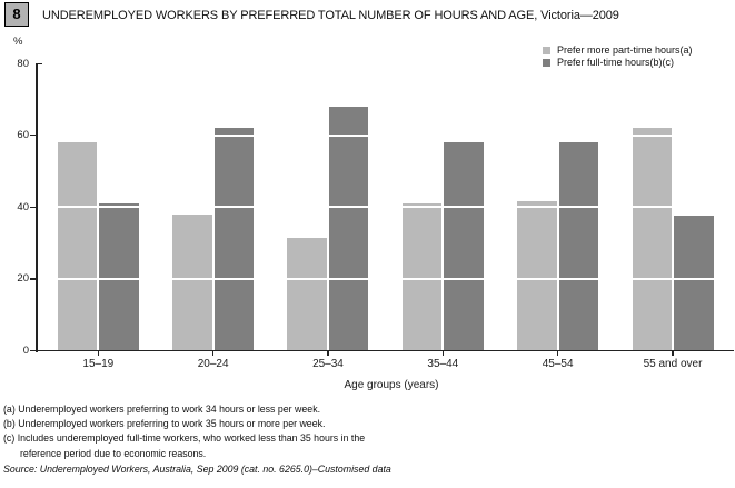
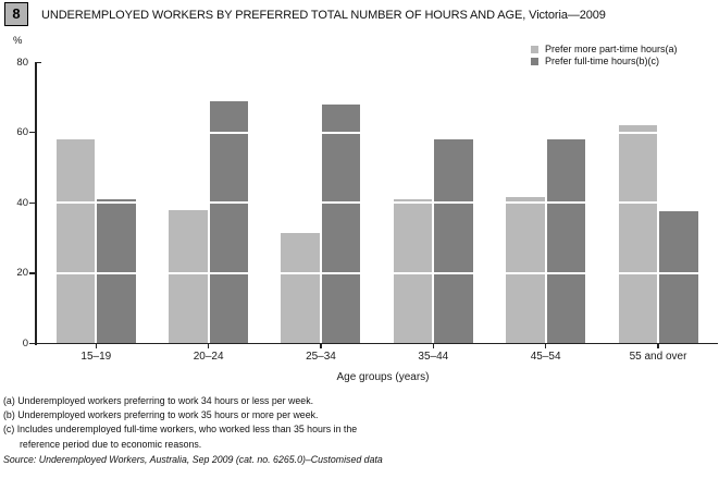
Prefer full-time hours(b)(c)/20–24: 62 -> 69
